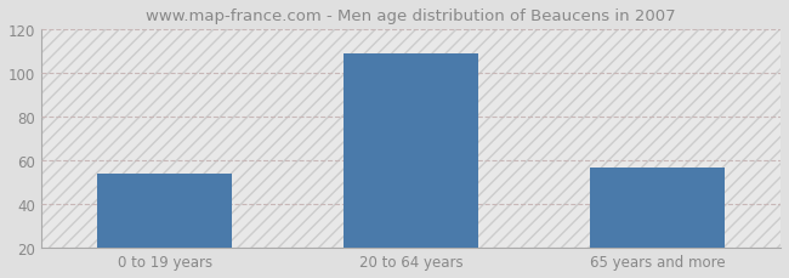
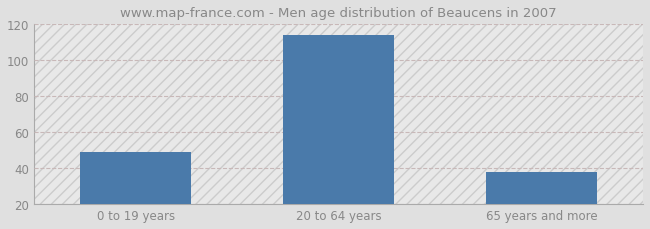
0 to 19 years: 54 -> 49
20 to 64 years: 109 -> 114
65 years and more: 57 -> 38
